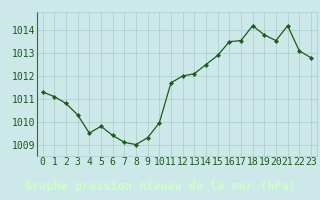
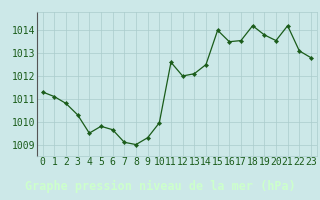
6: 1009.40 -> 1009.65
11: 1011.70 -> 1012.60
15: 1012.90 -> 1014.00
